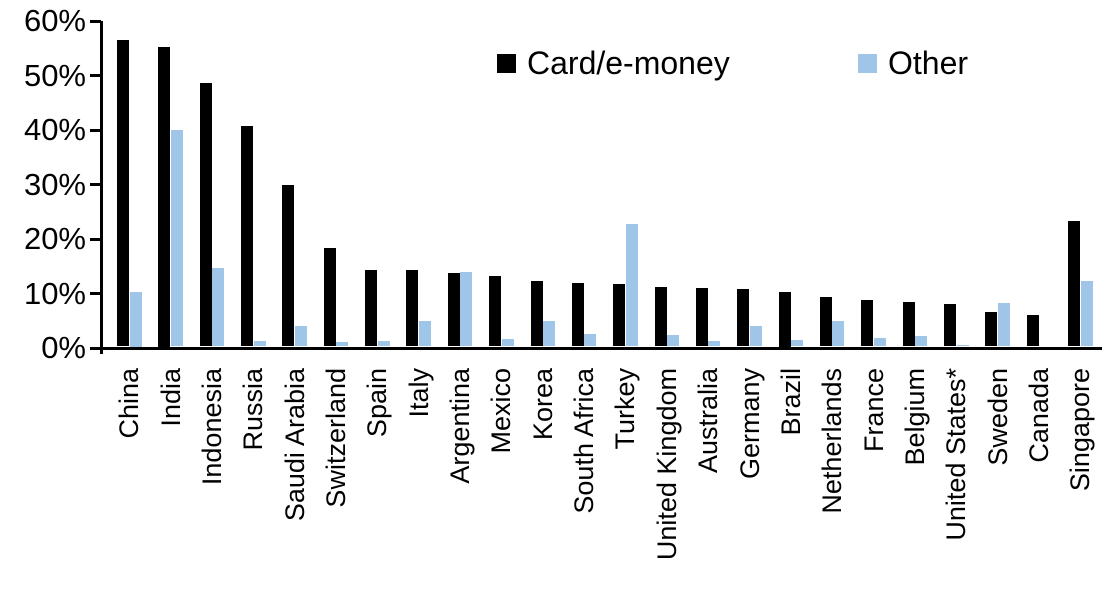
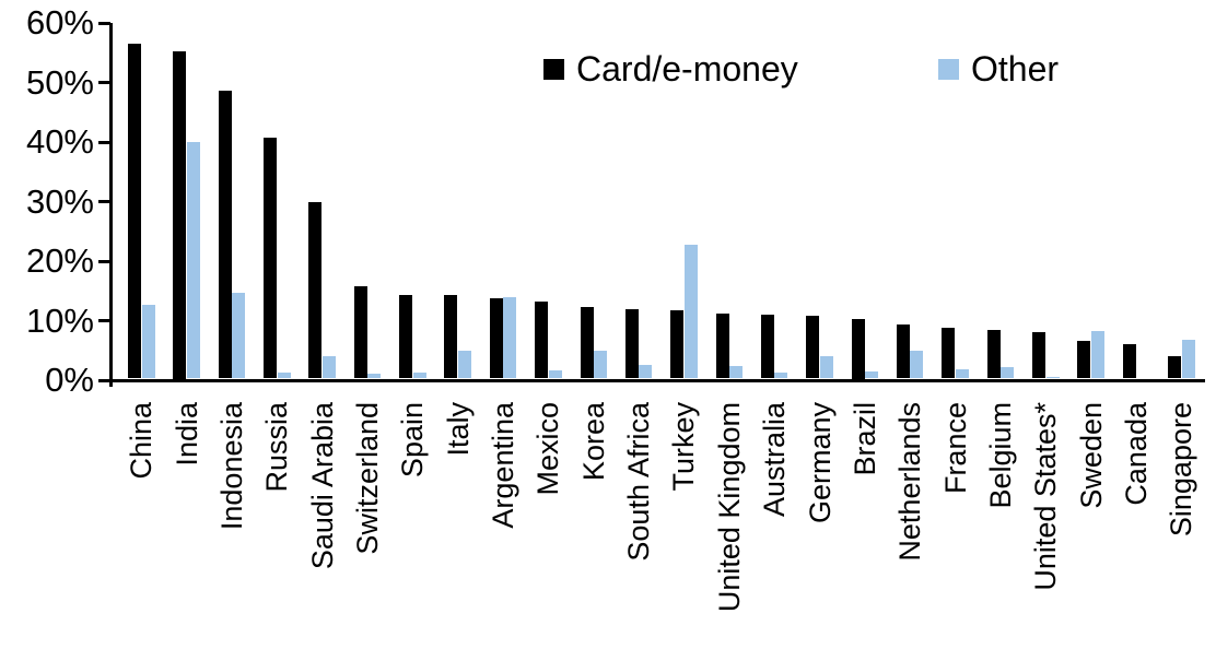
Other/China: 10% -> 12%
Card/e-money/Switzerland: 18% -> 16%
Card/e-money/Singapore: 23% -> 4%
Other/Singapore: 12% -> 6%
